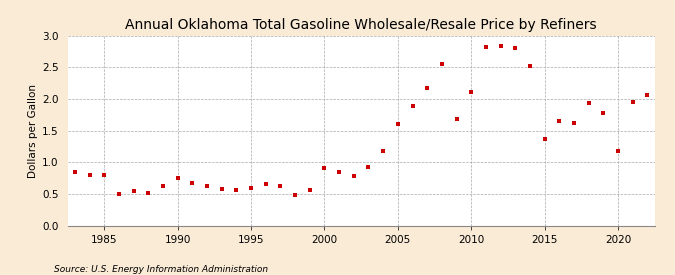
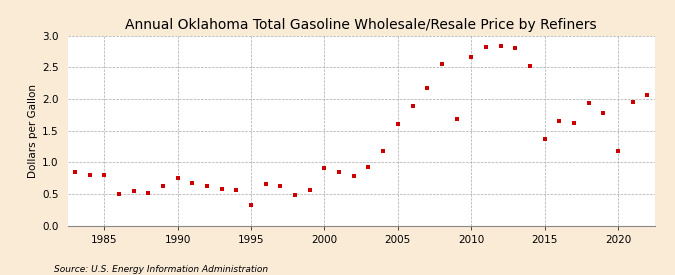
1995: 0.60 -> 0.32
2010: 2.11 -> 2.66
